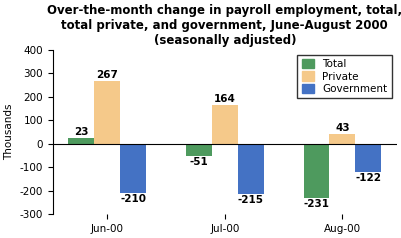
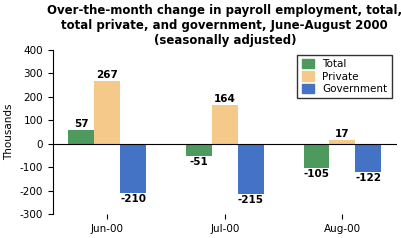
Total/Jun-00: 23 -> 57
Total/Aug-00: -231 -> -105
Private/Aug-00: 43 -> 17
